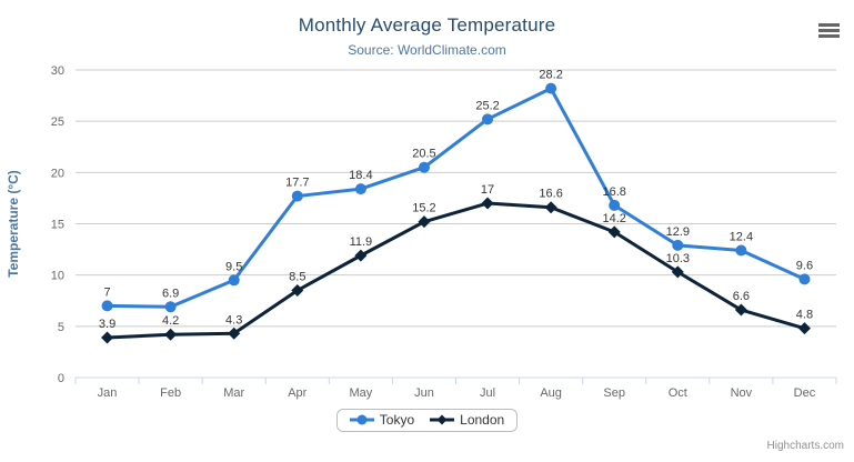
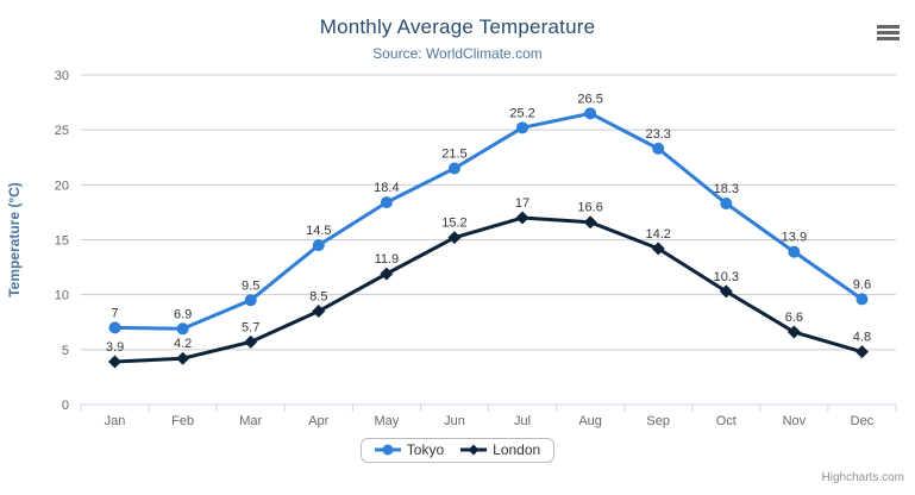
London/Mar: 4.3 -> 5.7
Tokyo/Apr: 17.7 -> 14.5
Tokyo/Jun: 20.5 -> 21.5
Tokyo/Aug: 28.2 -> 26.5
Tokyo/Sep: 16.8 -> 23.3
Tokyo/Oct: 12.9 -> 18.3
Tokyo/Nov: 12.4 -> 13.9
